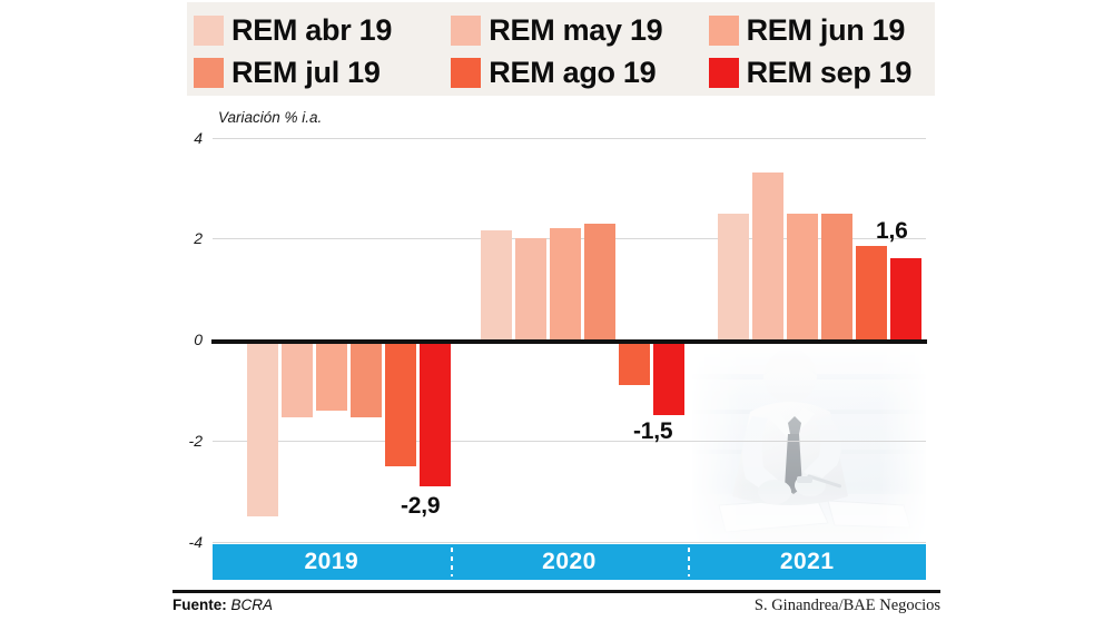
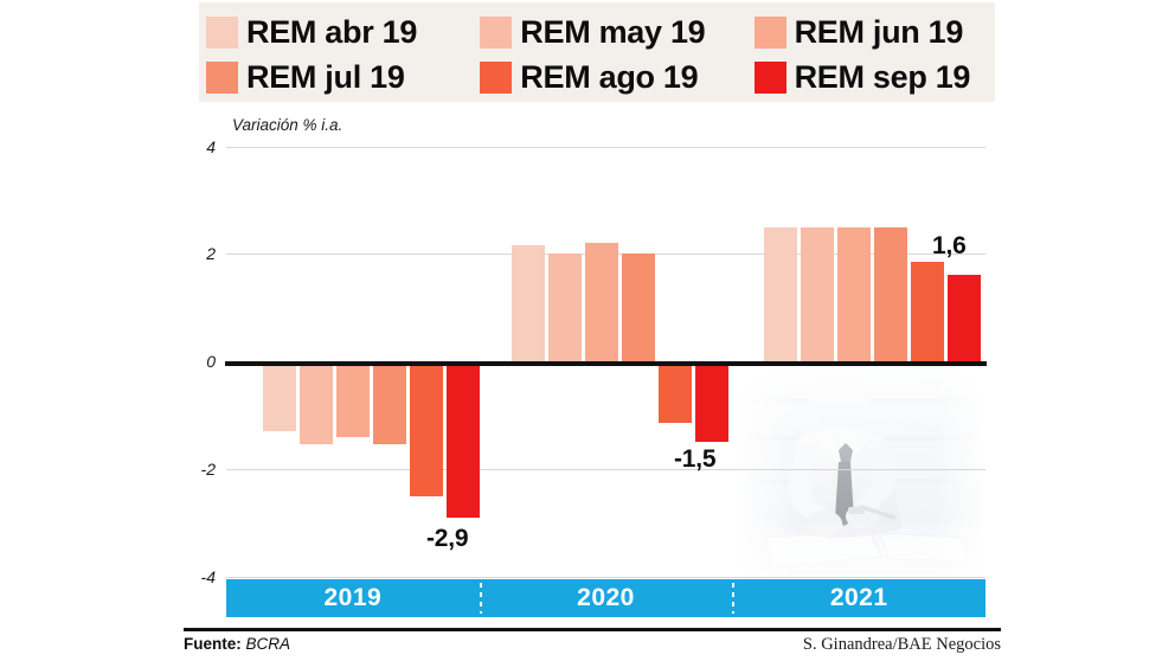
REM abr 19/2019: -3.5 -> -1.3
REM jul 19/2020: 2.3 -> 2.0
REM ago 19/2020: -0.9 -> -1.1
REM may 19/2021: 3.3 -> 2.5
